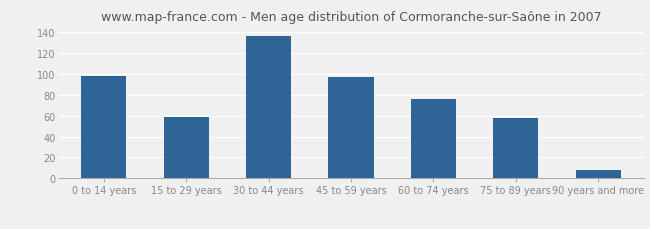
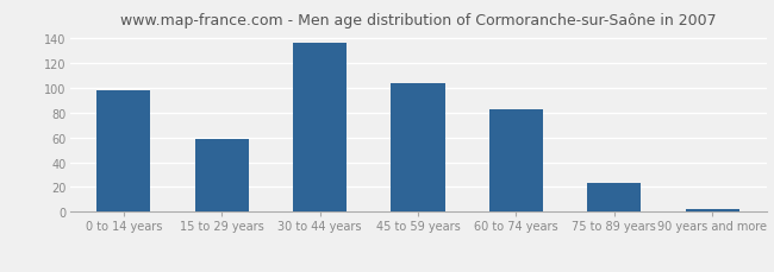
45 to 59 years: 97 -> 104
60 to 74 years: 76 -> 83
75 to 89 years: 58 -> 23
90 years and more: 8 -> 2
